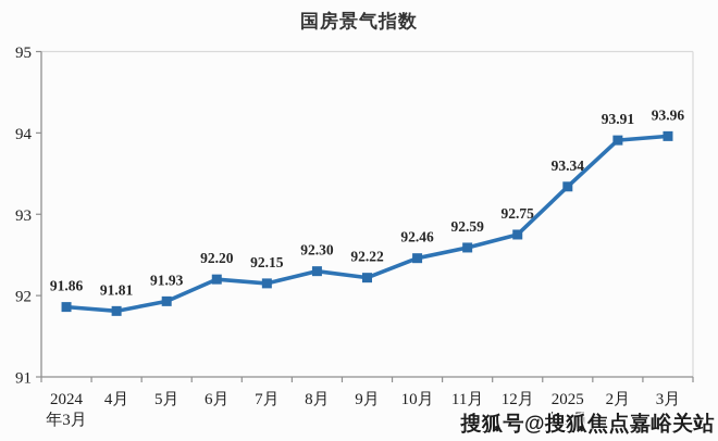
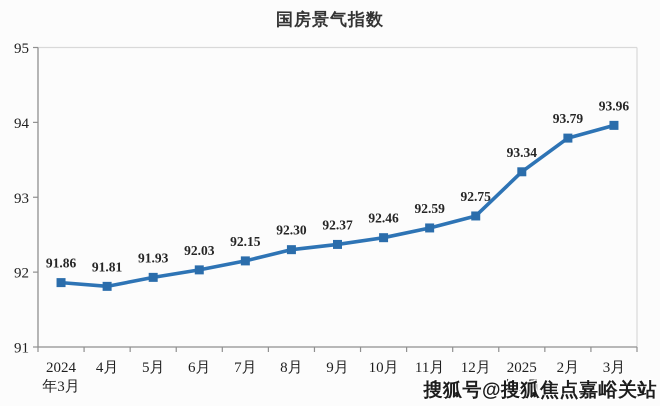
6月: 92.20 -> 92.03
9月: 92.22 -> 92.37
2月: 93.91 -> 93.79
